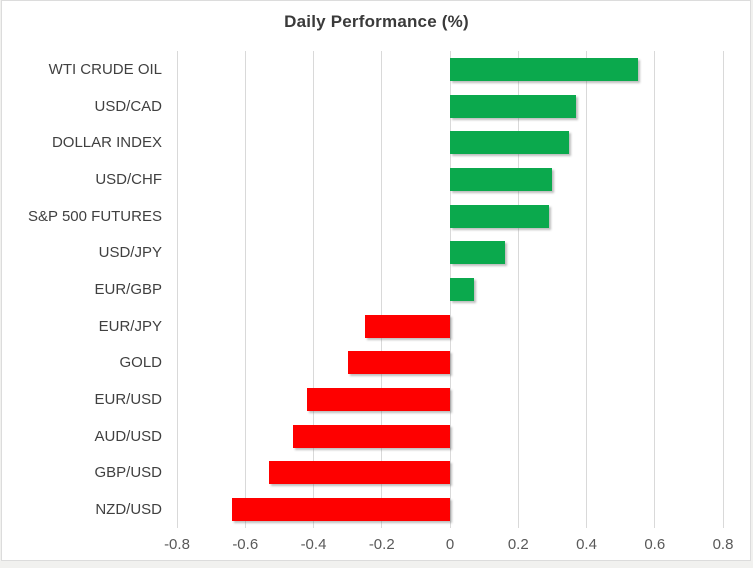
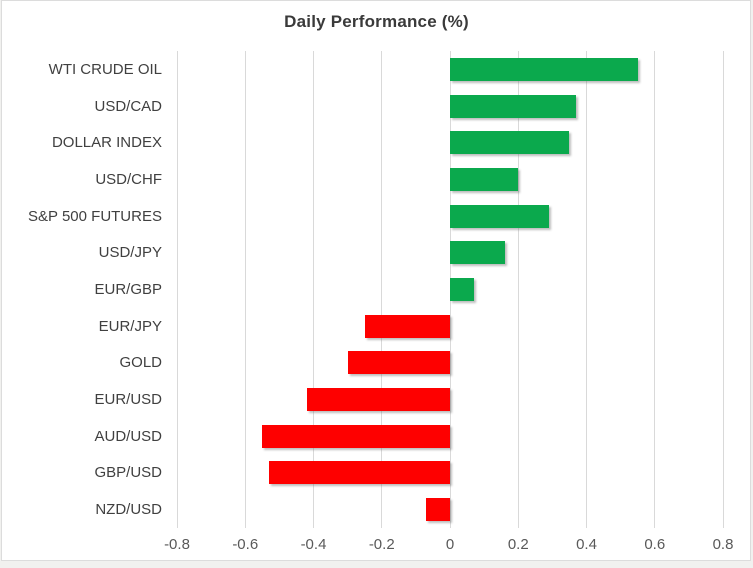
USD/CHF: 0.30 -> 0.20
AUD/USD: -0.46 -> -0.55
NZD/USD: -0.64 -> -0.07
